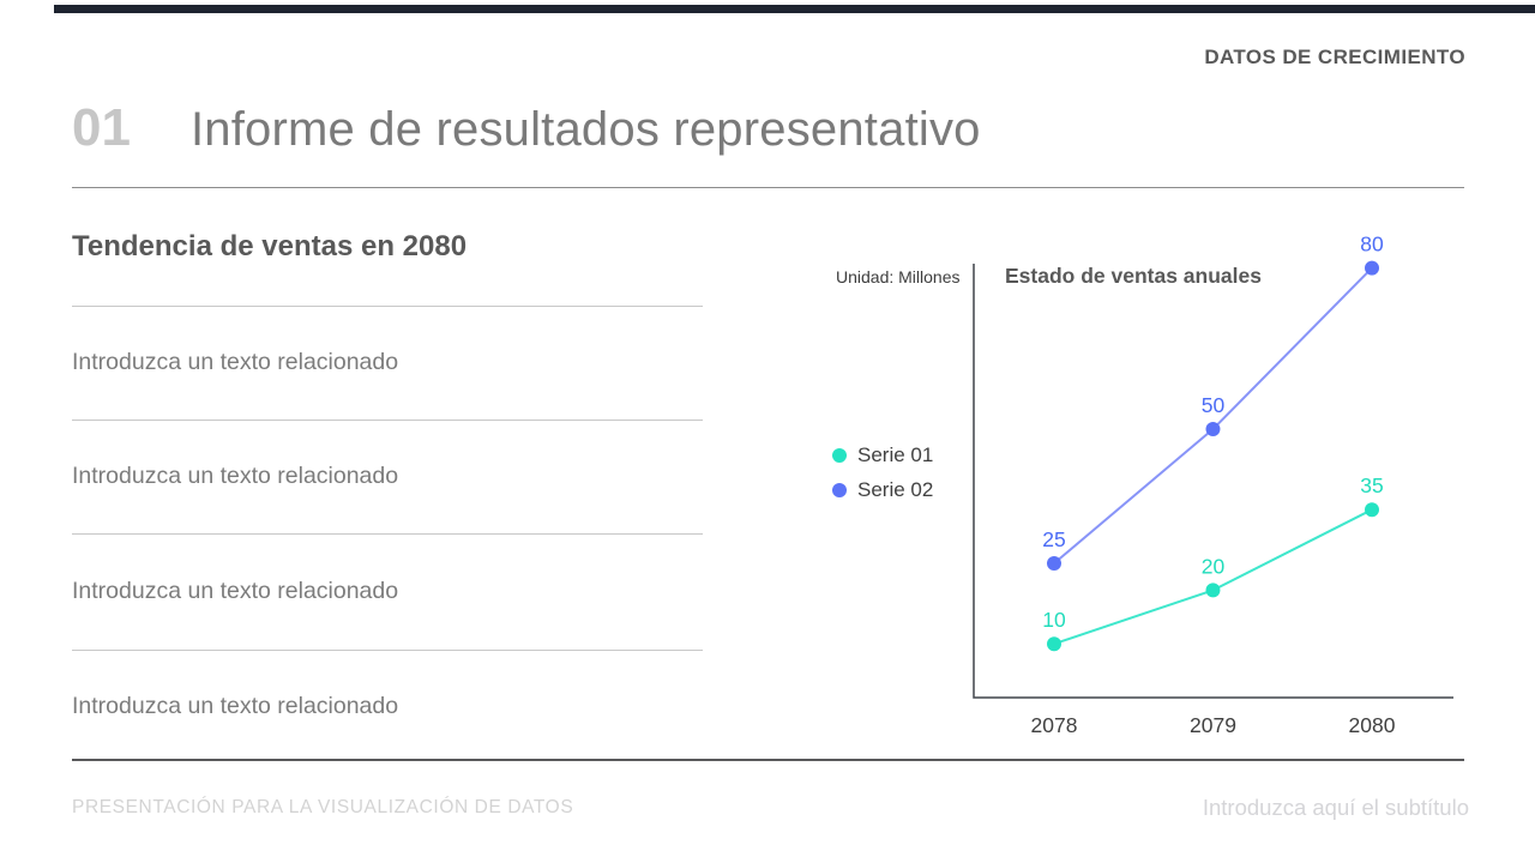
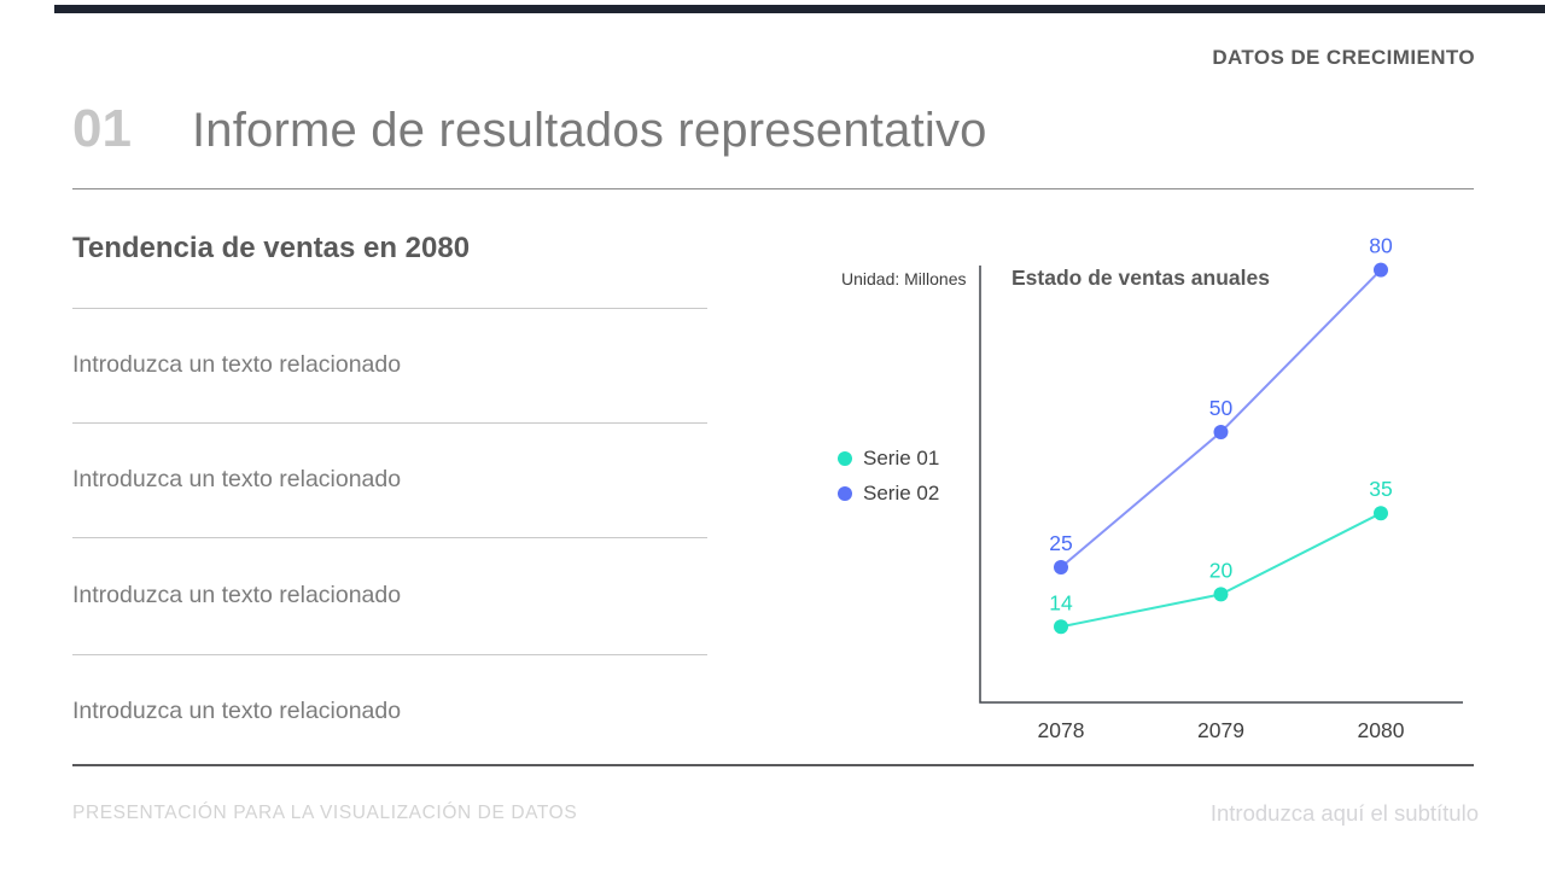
Serie 01/2078: 10 -> 14
